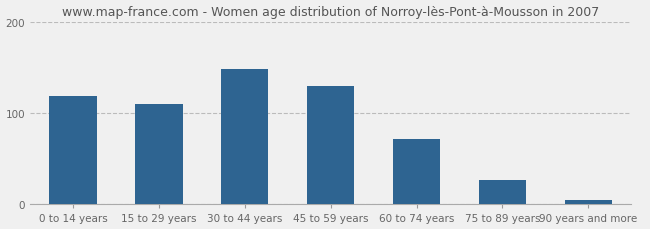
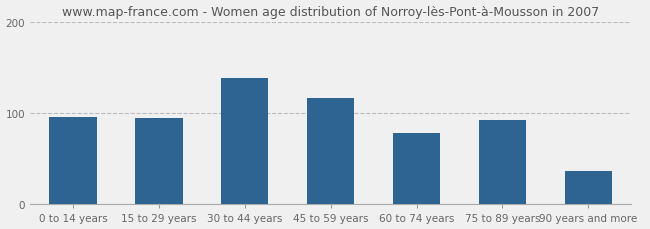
0 to 14 years: 118 -> 96
15 to 29 years: 110 -> 94
30 to 44 years: 148 -> 138
45 to 59 years: 130 -> 116
60 to 74 years: 72 -> 78
75 to 89 years: 27 -> 92
90 years and more: 5 -> 36
